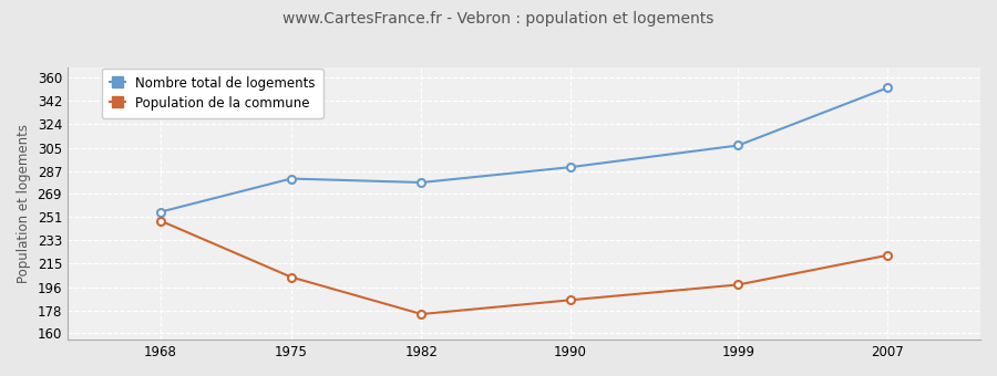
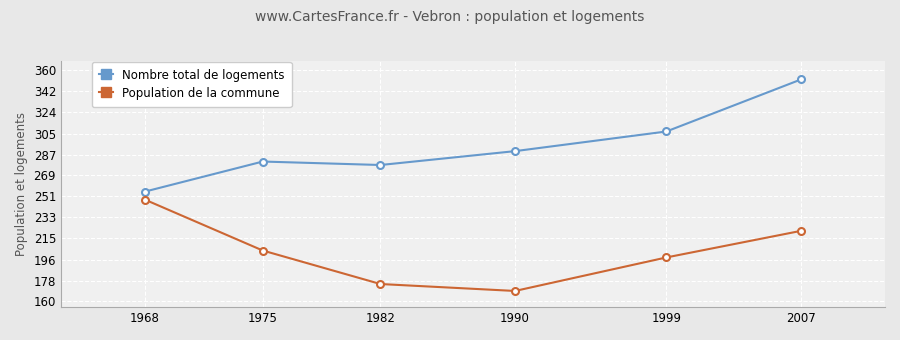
Population de la commune/1990: 186 -> 169
